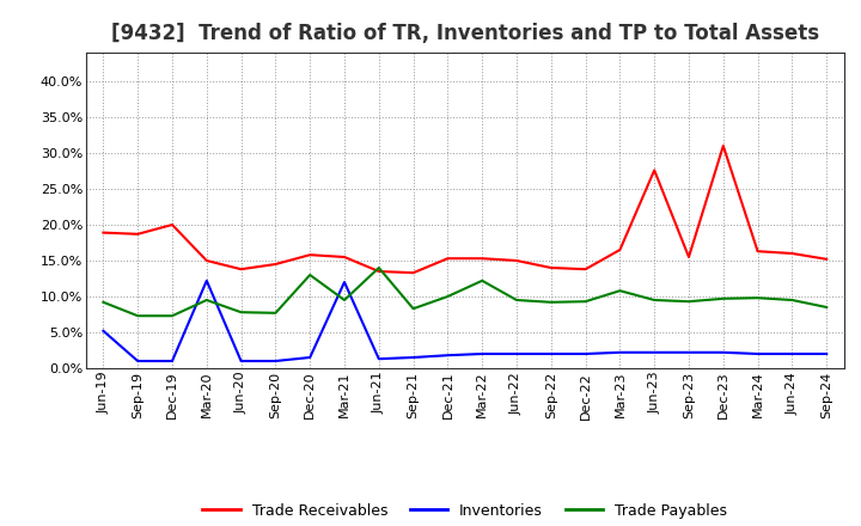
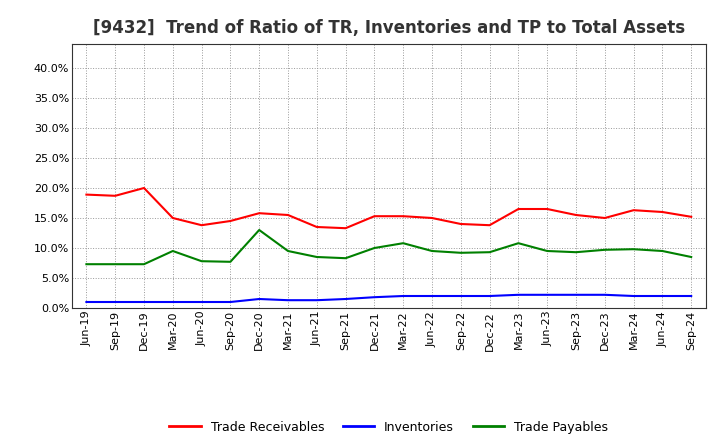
Inventories/Jun-19: 5.2% -> 1.0%
Trade Payables/Jun-19: 9.2% -> 7.3%
Inventories/Mar-20: 12.2% -> 1.0%
Inventories/Mar-21: 12.0% -> 1.3%
Trade Payables/Jun-21: 14.0% -> 8.5%
Trade Payables/Mar-22: 12.2% -> 10.8%
Trade Receivables/Jun-23: 27.6% -> 16.5%
Trade Receivables/Dec-23: 31.0% -> 15.0%
